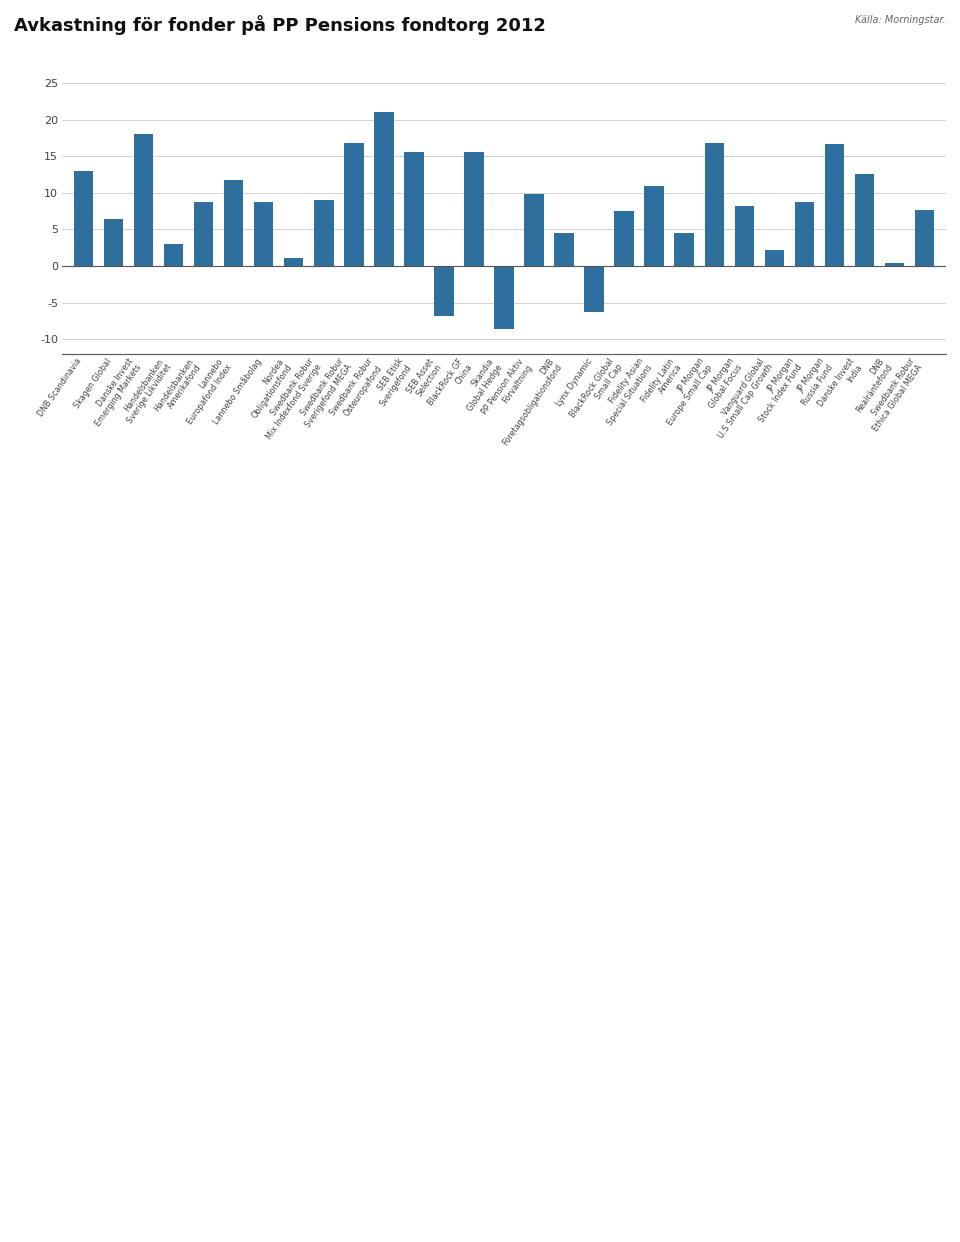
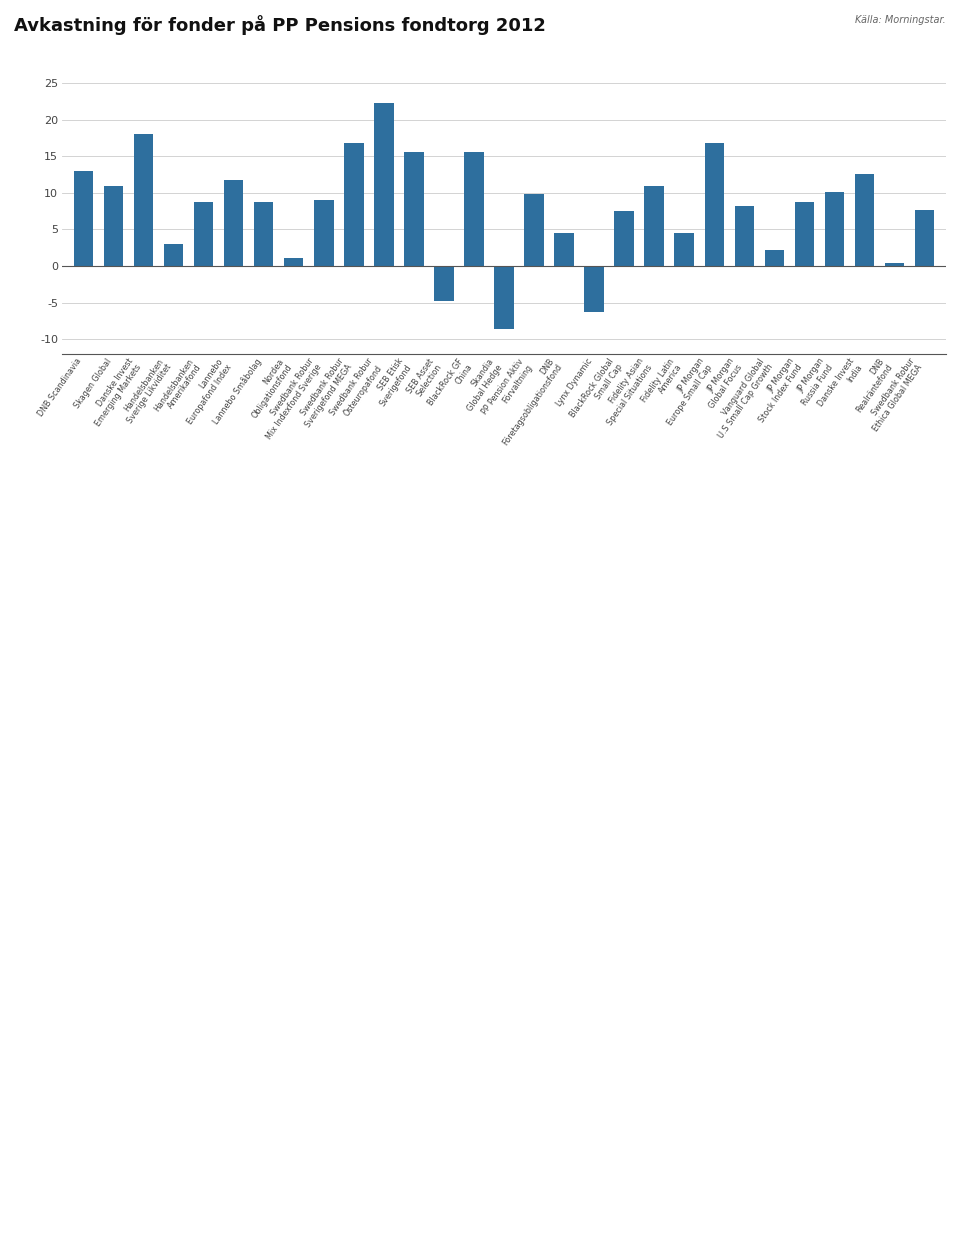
Skagen Global: 6.4 -> 11.0
Swedbank Robur Östeuropafond: 21.0 -> 22.3
SEB Asset Selection: -6.8 -> -4.8
JP Morgan Russia Fund: 16.6 -> 10.1
